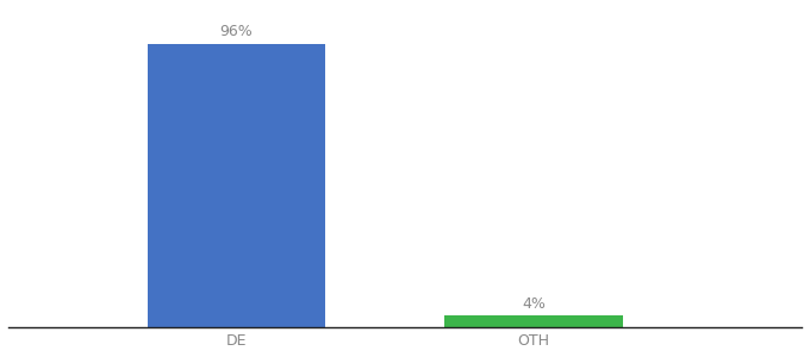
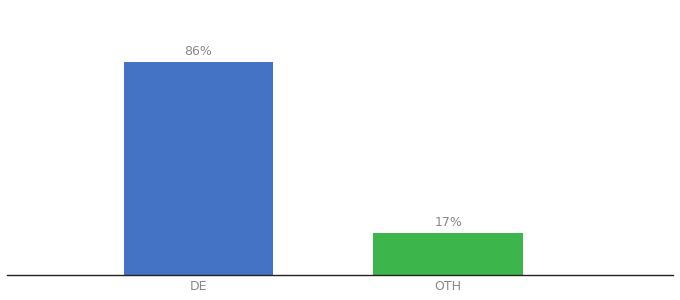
DE: 96% -> 86%
OTH: 4% -> 17%
